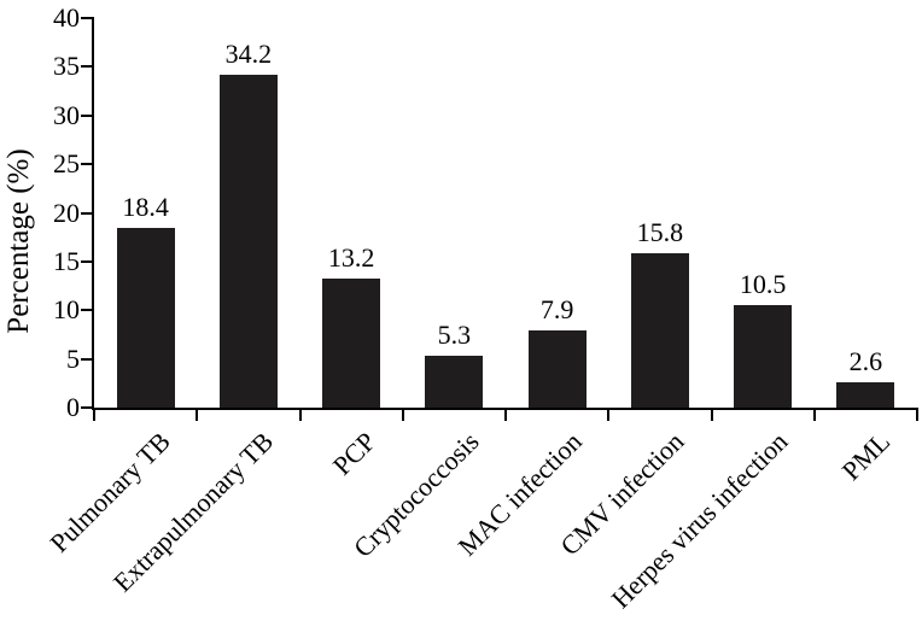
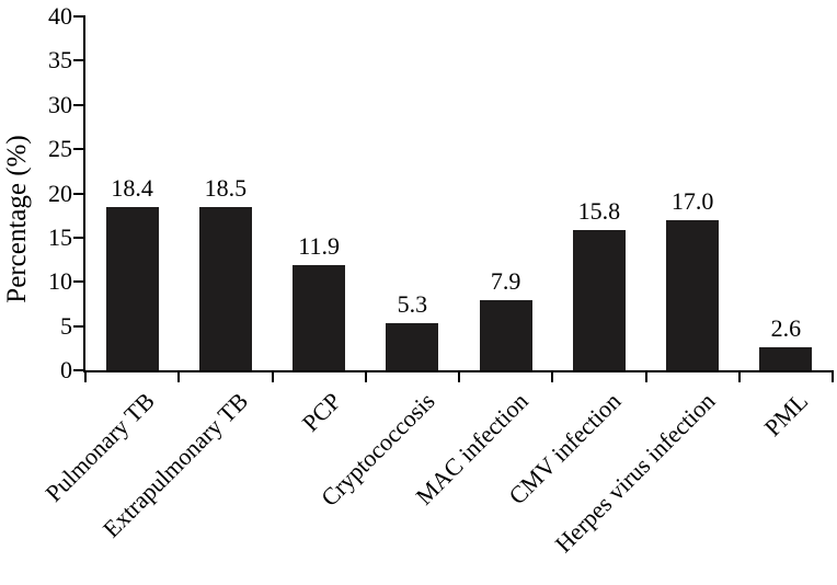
Extrapulmonary TB: 34.2 -> 18.5
PCP: 13.2 -> 11.9
Herpes virus infection: 10.5 -> 17.0
